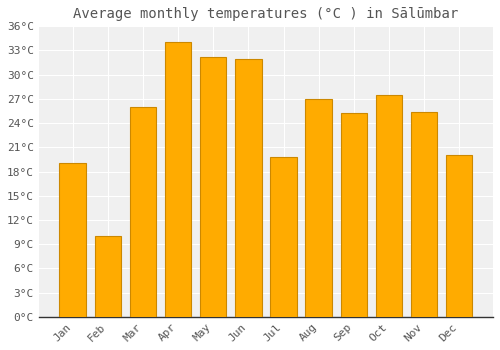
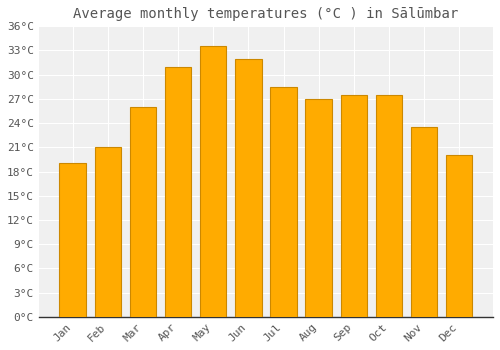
Feb: 10.0°C -> 21.0°C
Apr: 34.0°C -> 31.0°C
May: 32.2°C -> 33.5°C
Jul: 19.8°C -> 28.5°C
Sep: 25.2°C -> 27.5°C
Nov: 25.4°C -> 23.5°C
